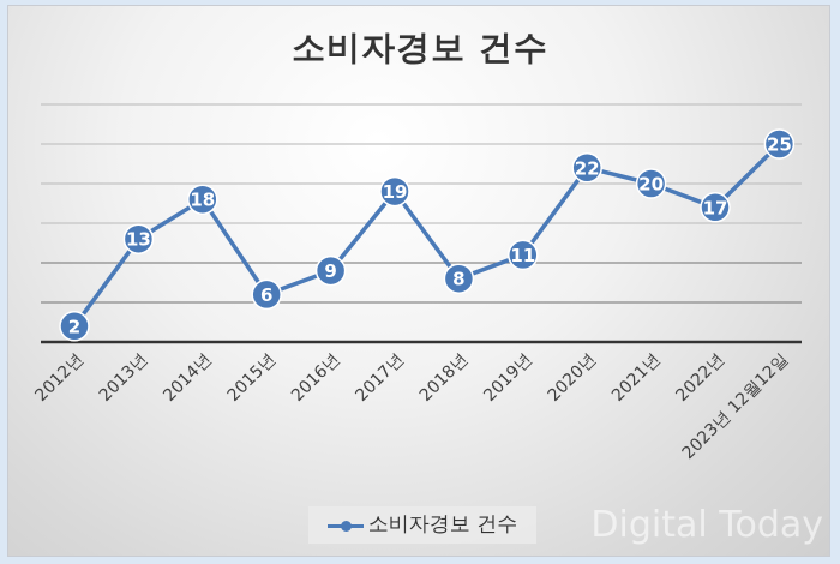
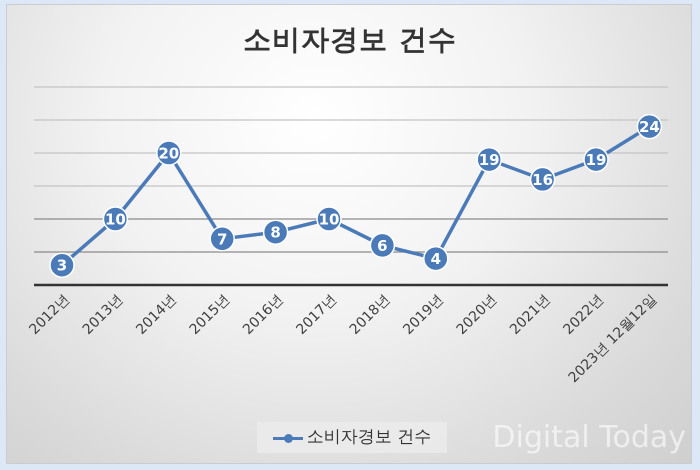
2012년: 2 -> 3
2013년: 13 -> 10
2014년: 18 -> 20
2015년: 6 -> 7
2016년: 9 -> 8
2017년: 19 -> 10
2018년: 8 -> 6
2019년: 11 -> 4
2020년: 22 -> 19
2021년: 20 -> 16
2022년: 17 -> 19
2023년 12월12일: 25 -> 24
